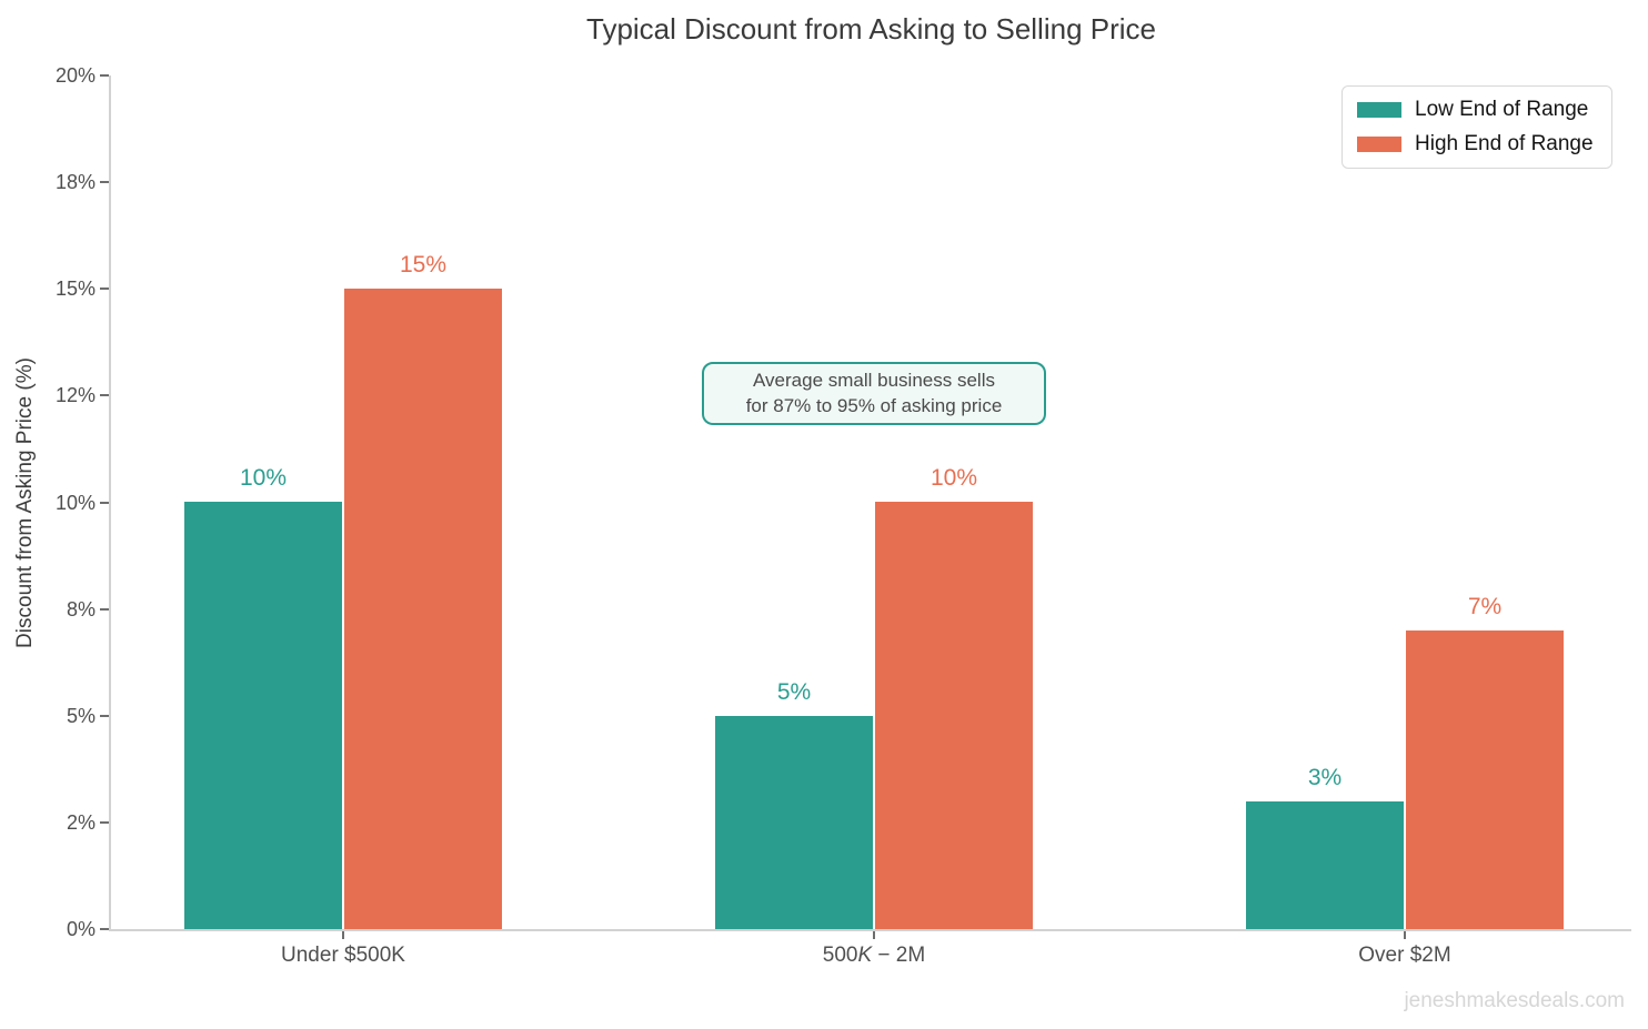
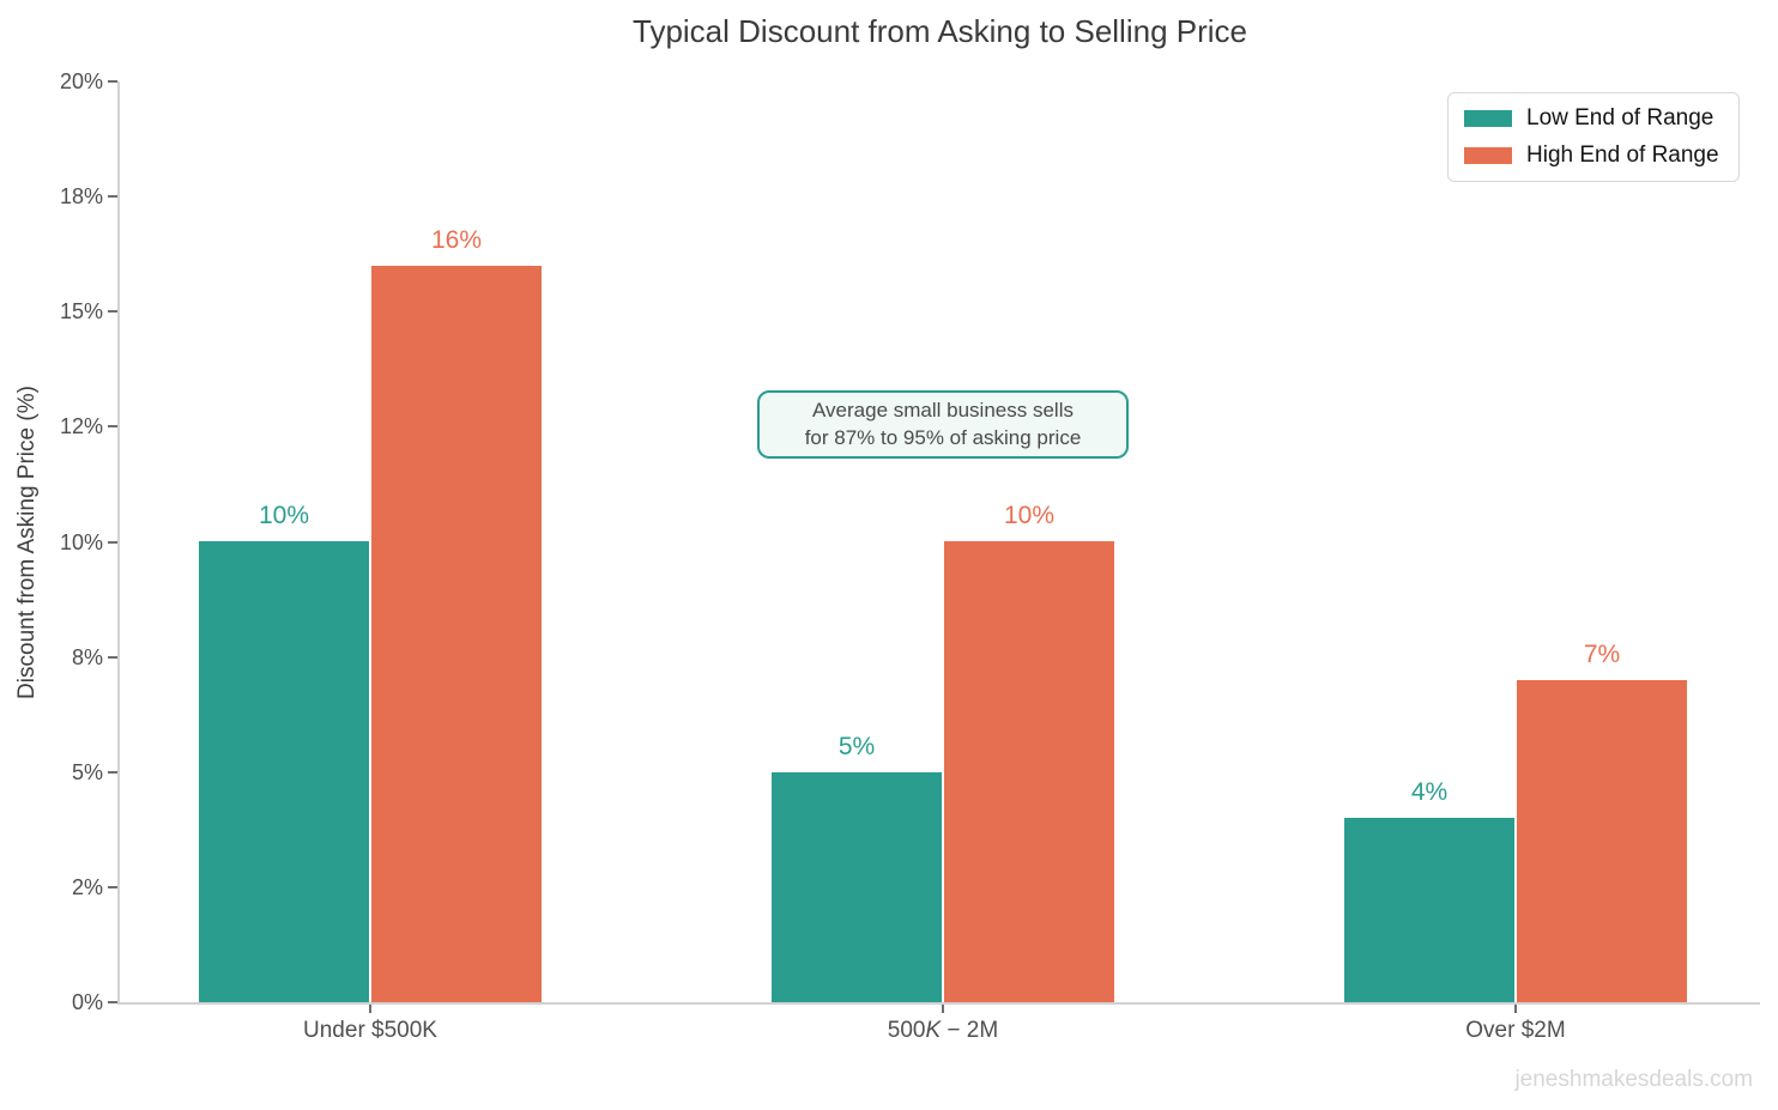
High End of Range/Under $500K: 15% -> 16%
Low End of Range/Over $2M: 3% -> 4%
